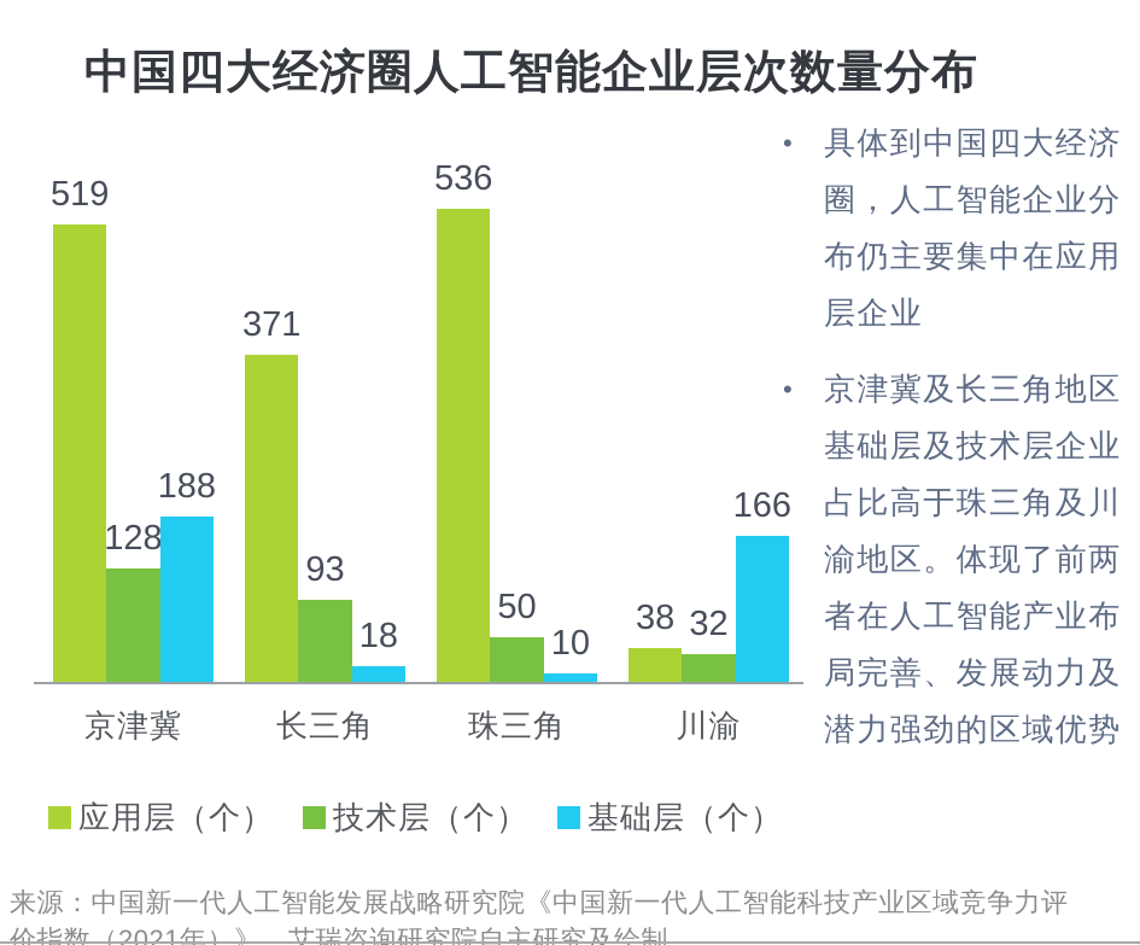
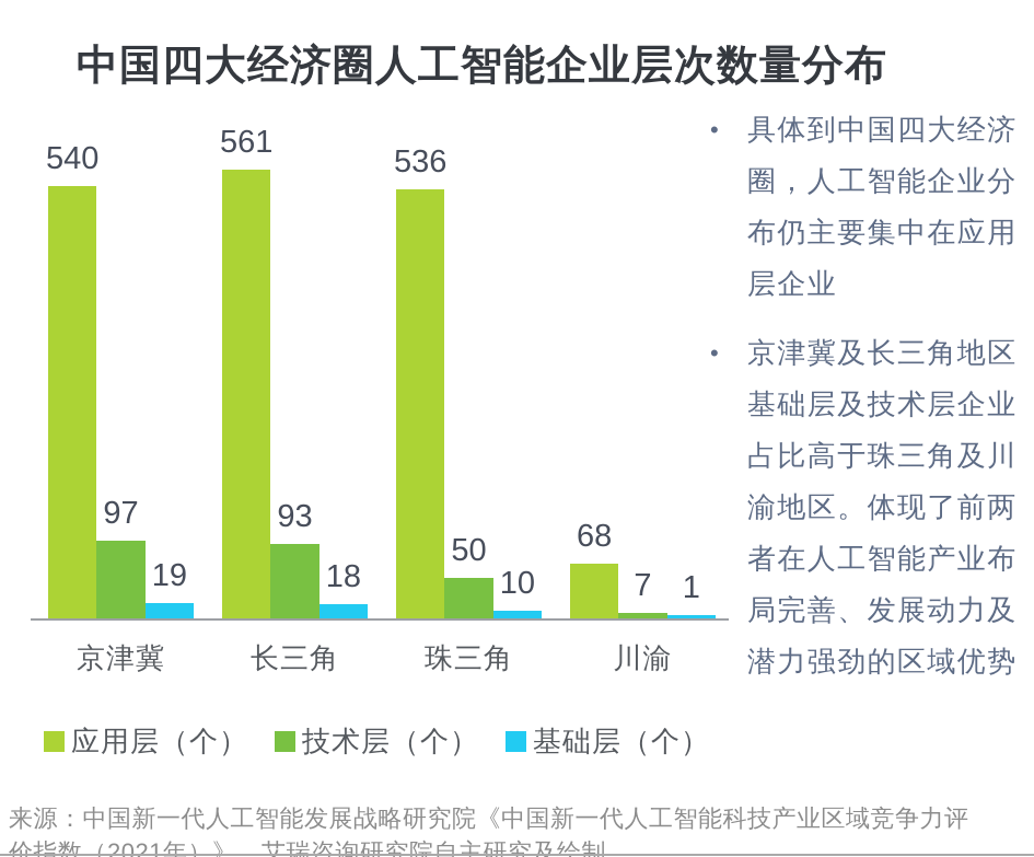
应用层（个）/京津冀: 519 -> 540
技术层（个）/京津冀: 128 -> 97
基础层（个）/京津冀: 188 -> 19
应用层（个）/长三角: 371 -> 561
应用层（个）/川渝: 38 -> 68
技术层（个）/川渝: 32 -> 7
基础层（个）/川渝: 166 -> 1
